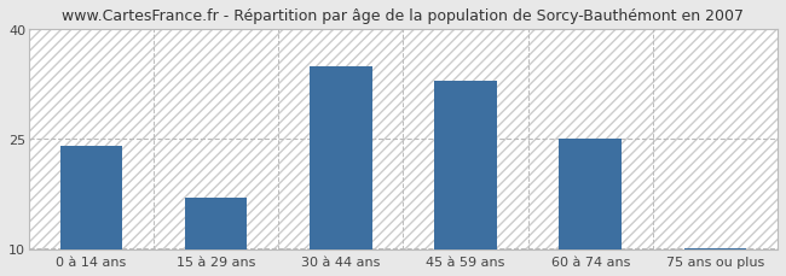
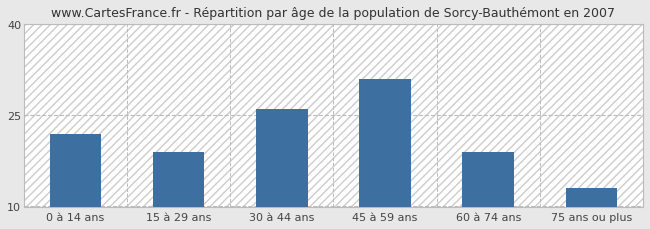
0 à 14 ans: 24 -> 22
15 à 29 ans: 17 -> 19
30 à 44 ans: 35 -> 26
45 à 59 ans: 33 -> 31
60 à 74 ans: 25 -> 19
75 ans ou plus: 10 -> 13
